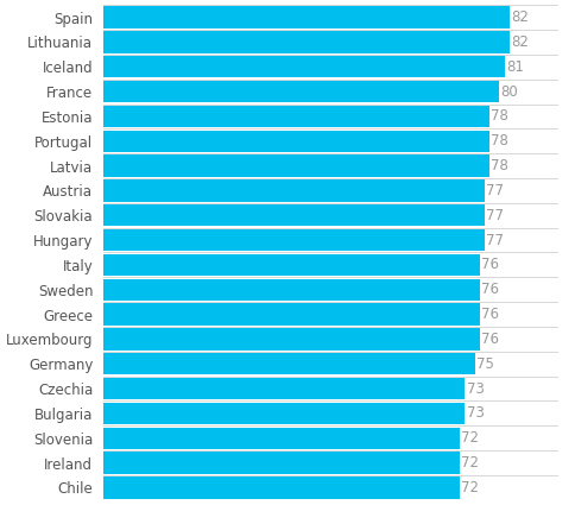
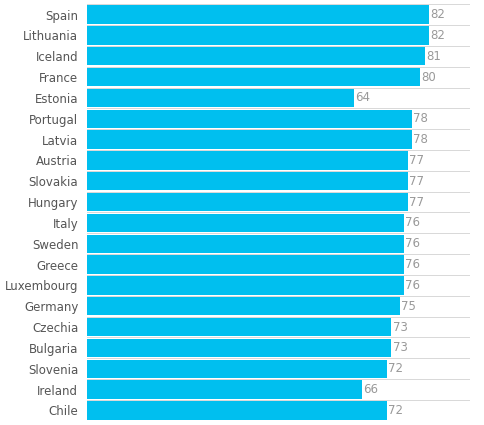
Estonia: 78 -> 64
Ireland: 72 -> 66
